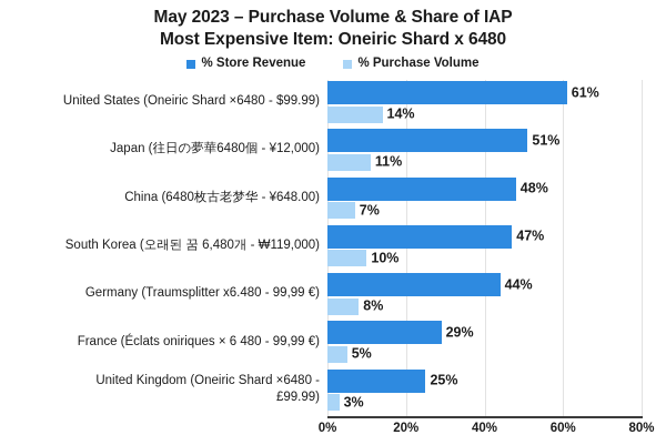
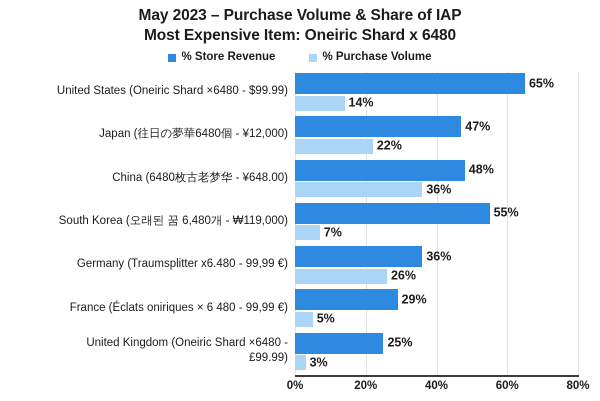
% Store Revenue/United States (Oneiric Shard ×6480 - $99.99): 61% -> 65%
% Store Revenue/Japan (往日の夢華6480個 - ¥12,000): 51% -> 47%
% Purchase Volume/Japan (往日の夢華6480個 - ¥12,000): 11% -> 22%
% Purchase Volume/China (6480枚古老梦华 - ¥648.00): 7% -> 36%
% Store Revenue/South Korea (오래된 꿈 6,480개 - ₩119,000): 47% -> 55%
% Purchase Volume/South Korea (오래된 꿈 6,480개 - ₩119,000): 10% -> 7%
% Store Revenue/Germany (Traumsplitter x6.480 - 99,99 €): 44% -> 36%
% Purchase Volume/Germany (Traumsplitter x6.480 - 99,99 €): 8% -> 26%
